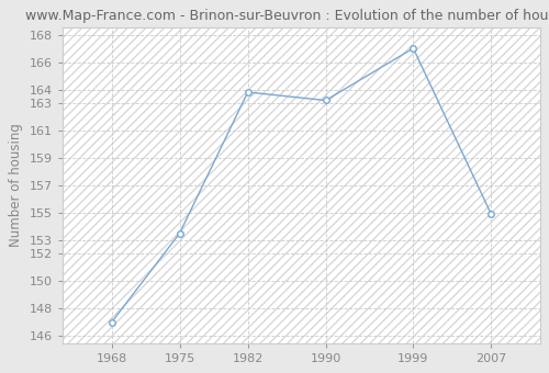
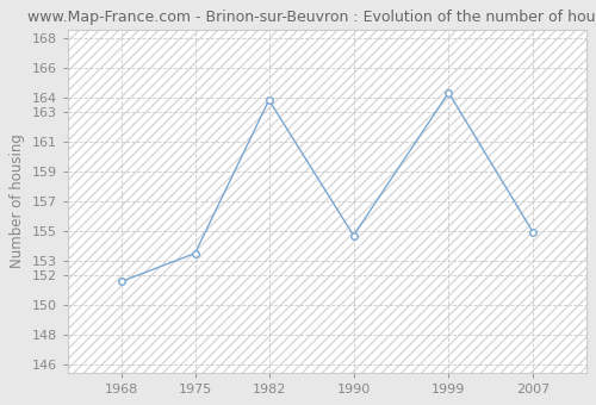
1968: 147.0 -> 151.6
1990: 163.2 -> 154.7
1999: 167.0 -> 164.3
